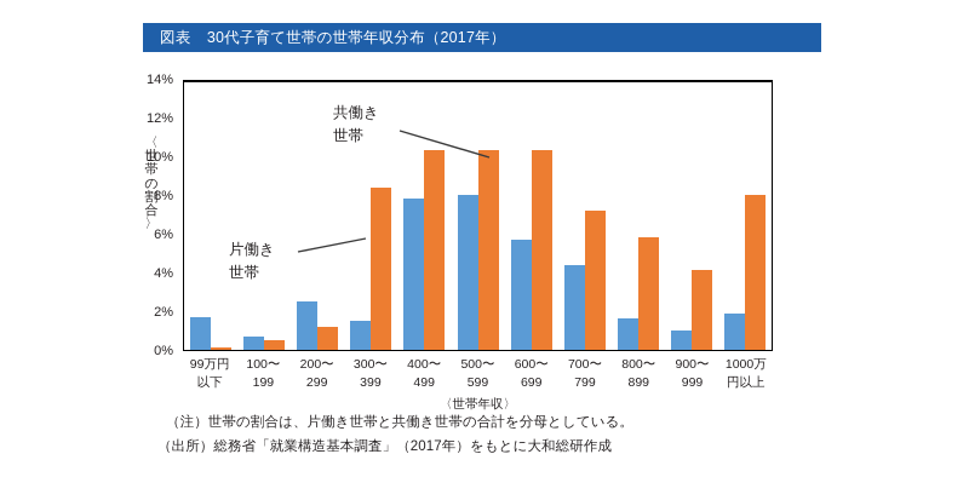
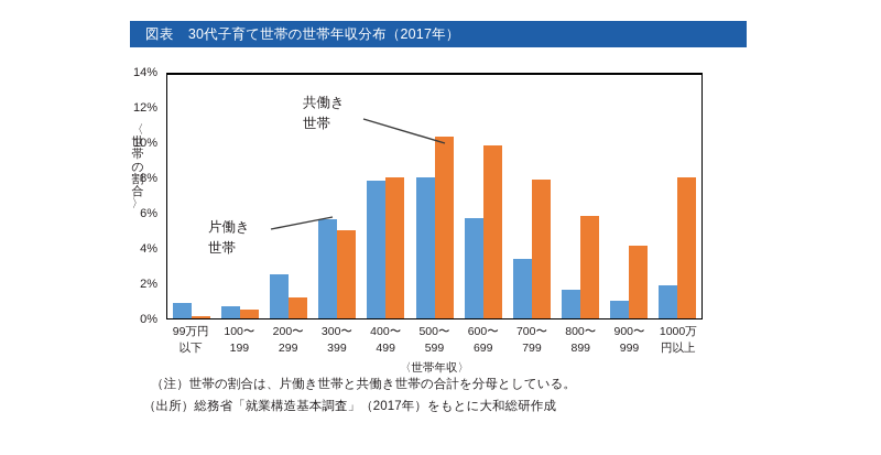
片働き世帯/99万円以下: 1.7% -> 0.9%
片働き世帯/300〜399: 1.5% -> 5.6%
共働き世帯/300〜399: 8.4% -> 5.0%
共働き世帯/400〜499: 10.3% -> 8.0%
共働き世帯/600〜699: 10.3% -> 9.8%
片働き世帯/700〜799: 4.4% -> 3.4%
共働き世帯/700〜799: 7.2% -> 7.9%
